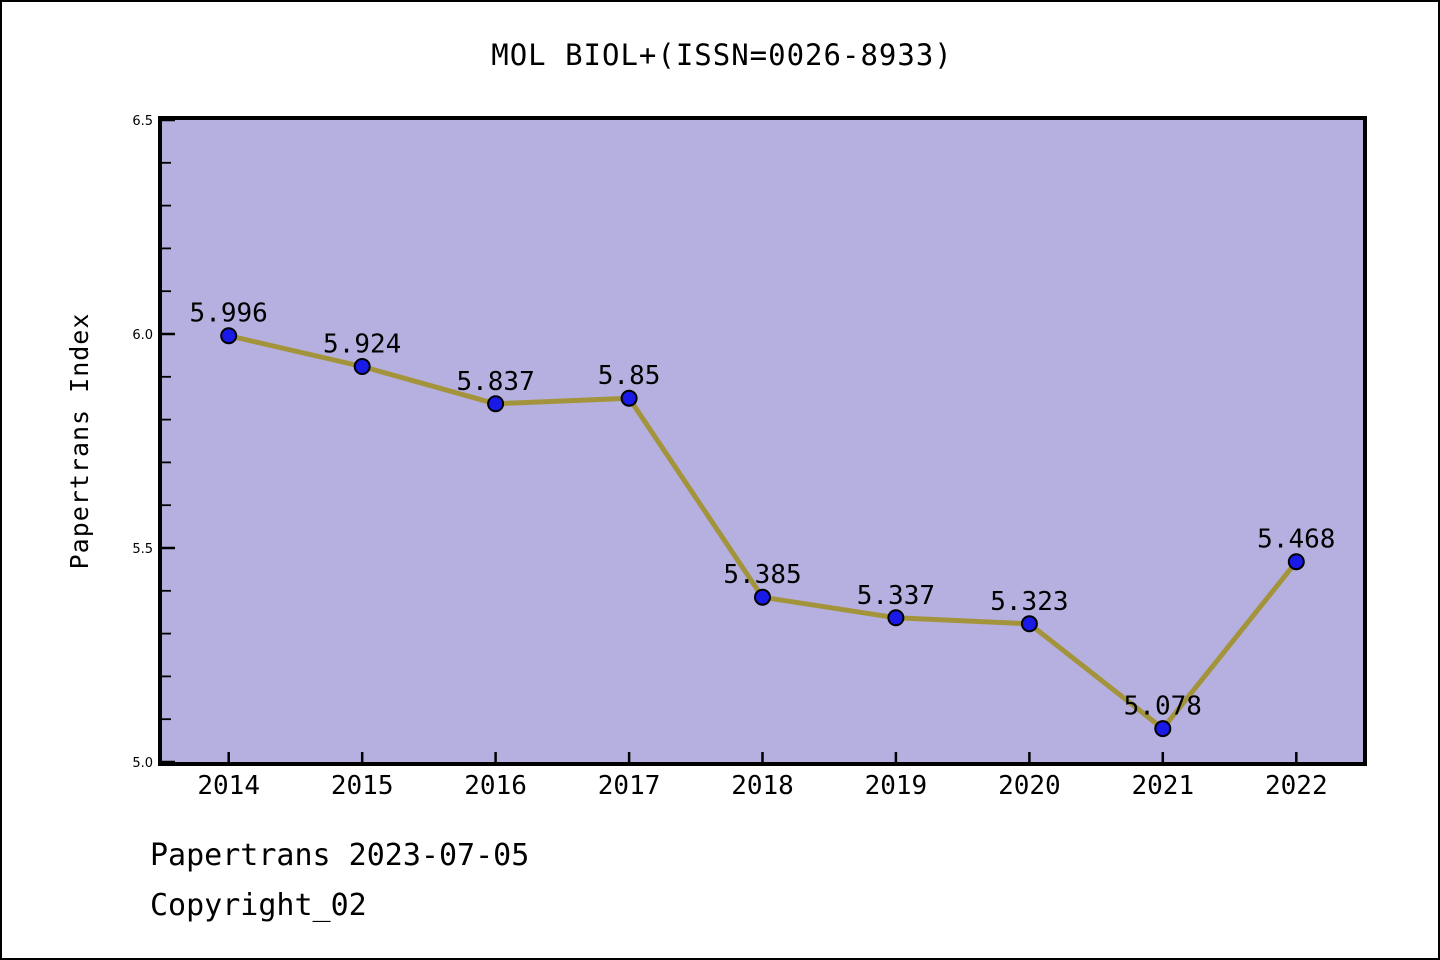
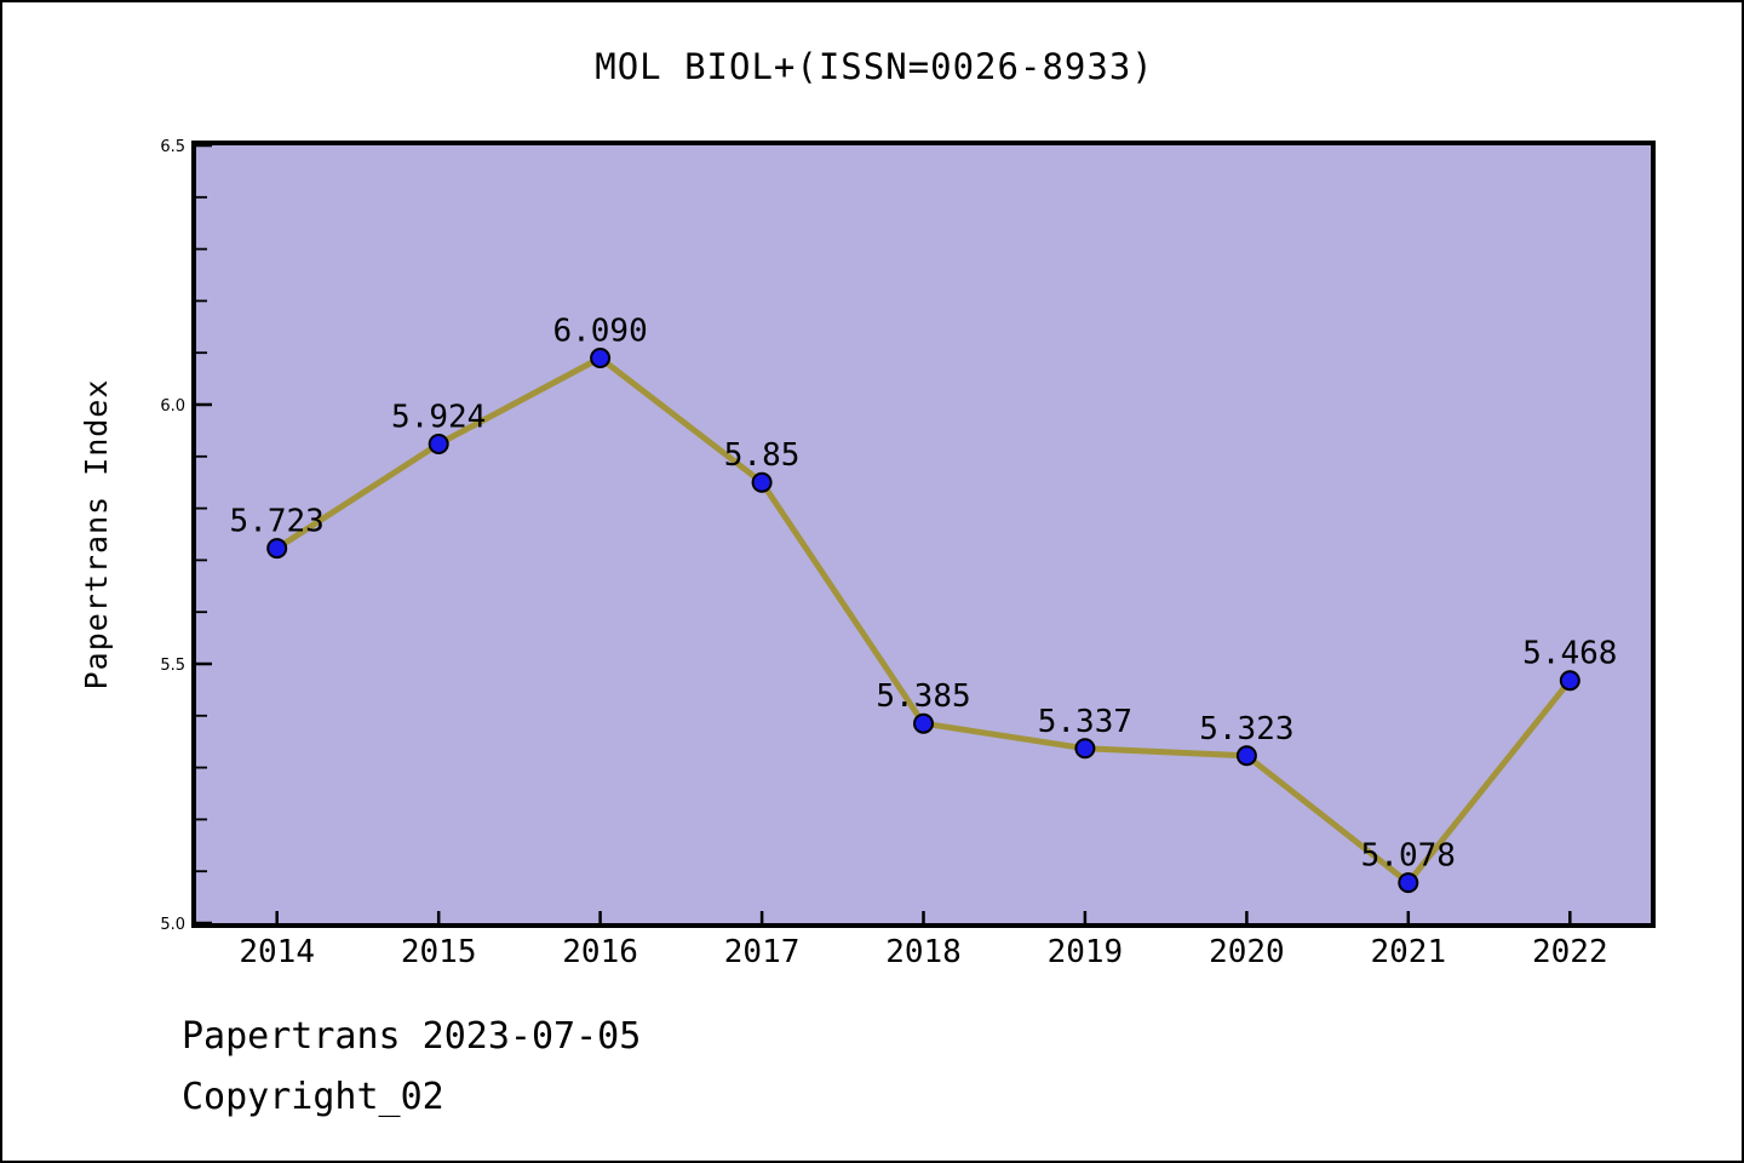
2014: 5.996 -> 5.723
2016: 5.837 -> 6.090
